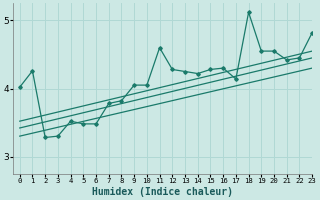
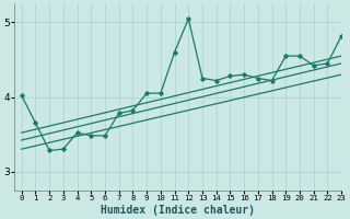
1: 4.26 -> 3.65
12: 4.28 -> 5.05
17: 4.14 -> 4.25
18: 5.12 -> 4.22
